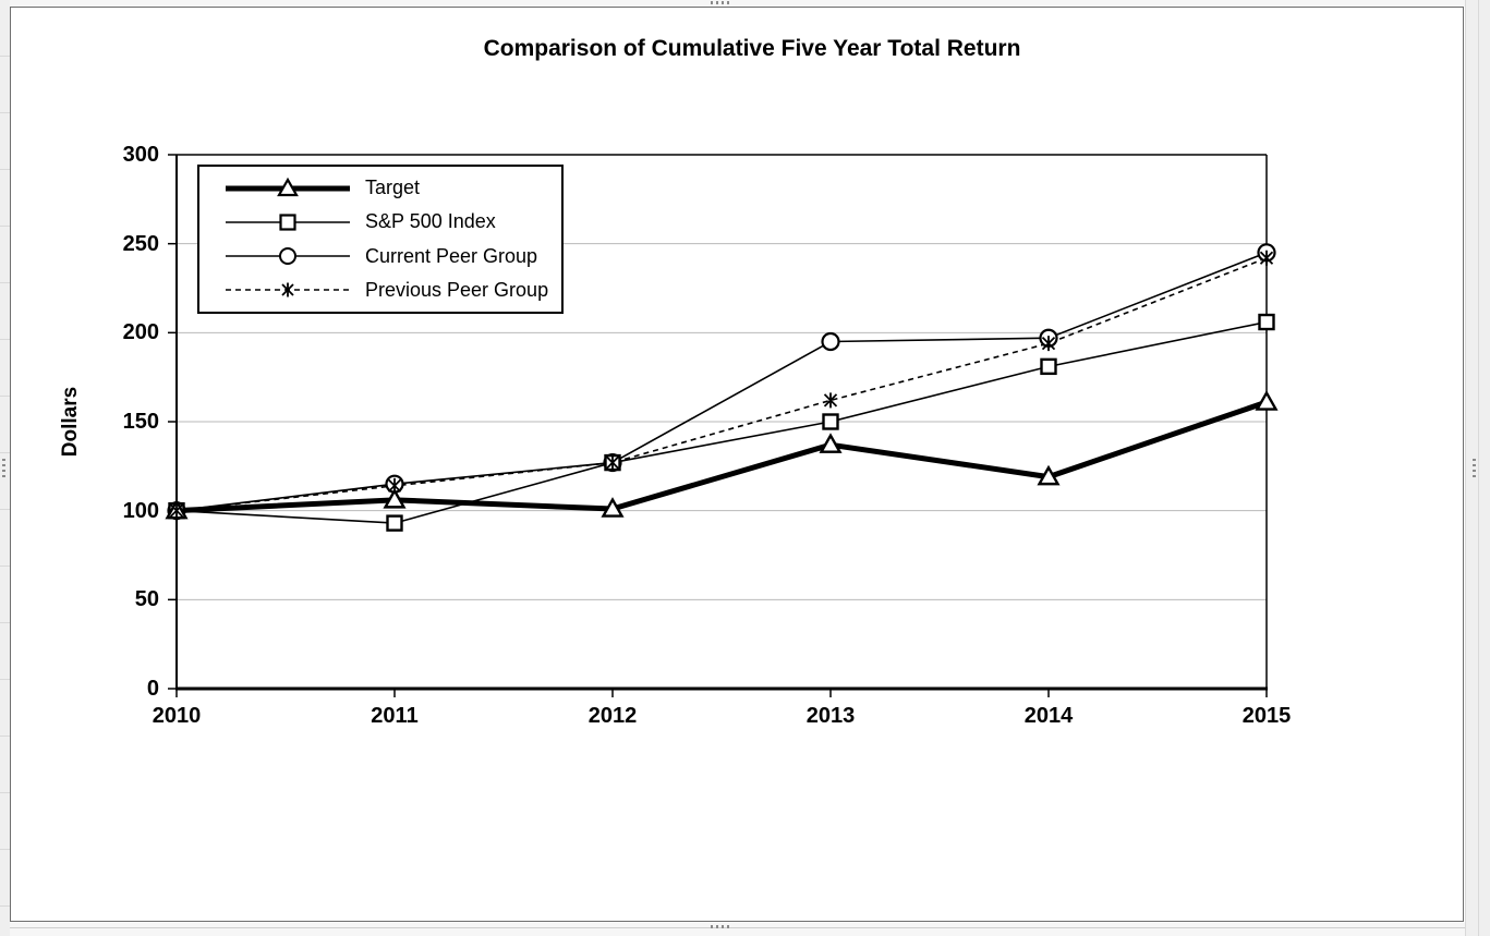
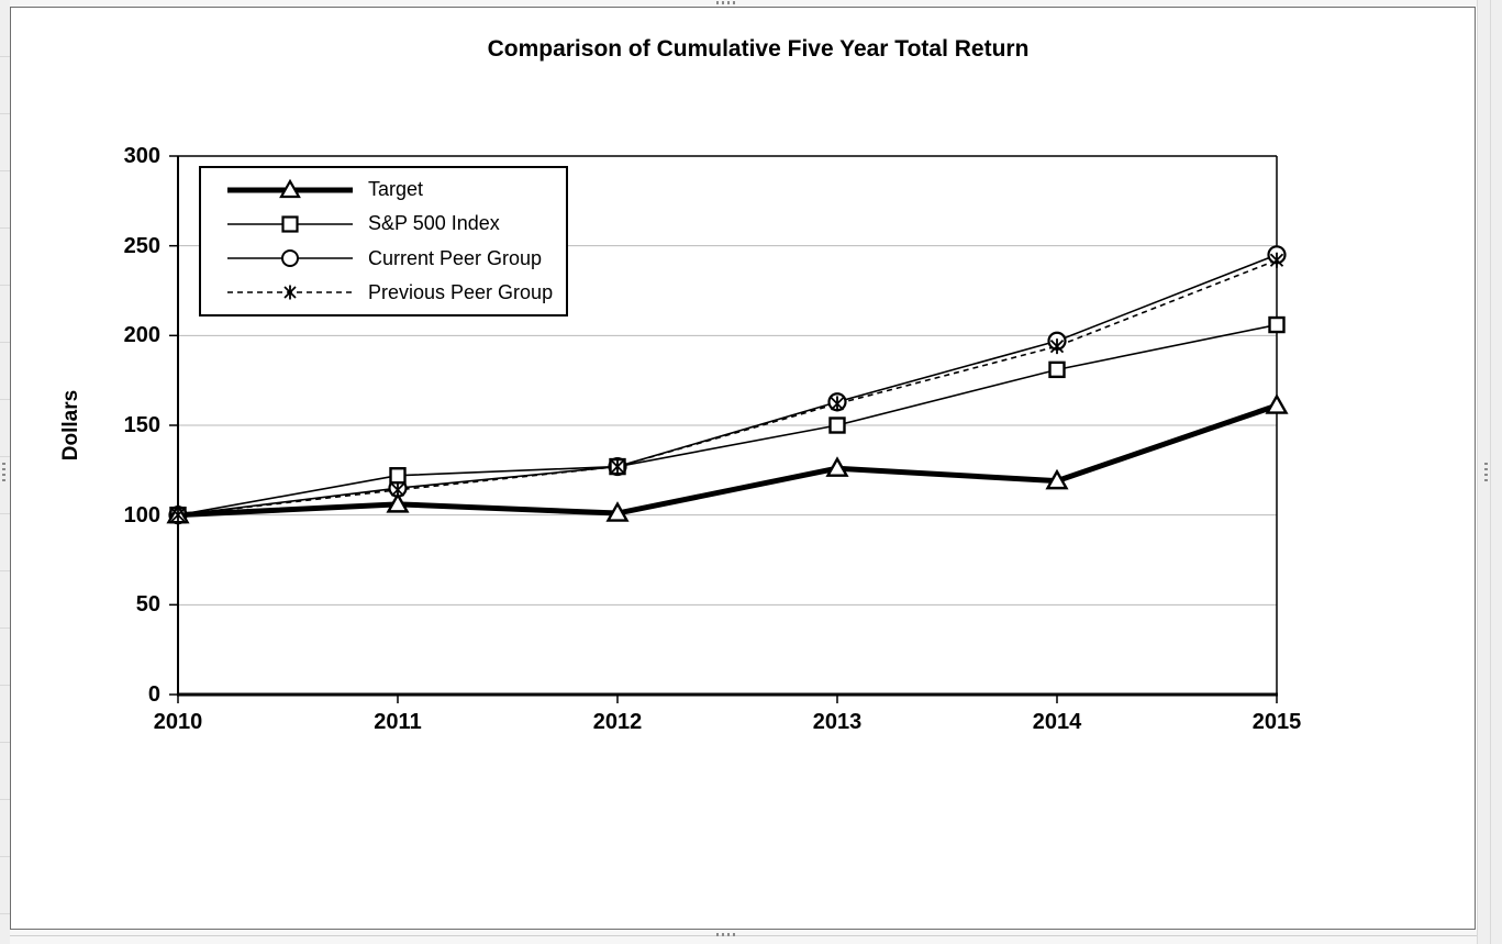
S&P 500 Index/2011: 93 -> 122
Target/2013: 137 -> 126
Current Peer Group/2013: 195 -> 163
